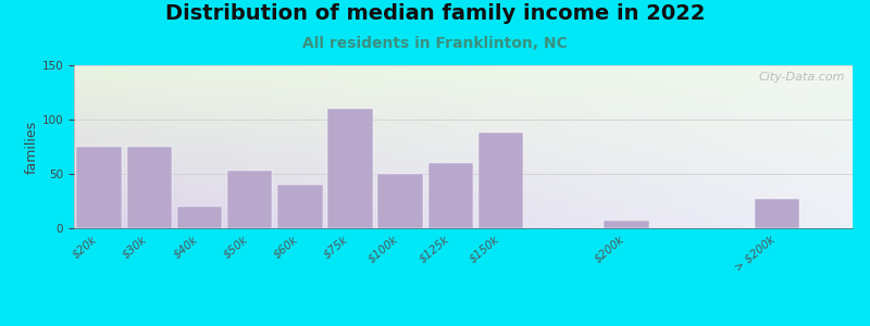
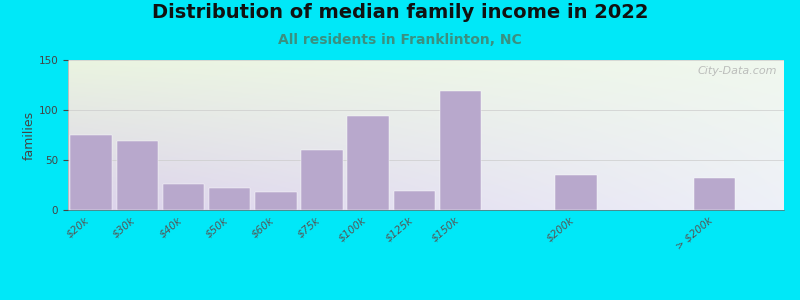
$30k: 75 -> 69
$40k: 20 -> 26
$50k: 53 -> 22
$60k: 40 -> 18
$75k: 110 -> 60
$100k: 50 -> 94
$125k: 60 -> 19
$150k: 88 -> 119
$200k: 7 -> 35
> $200k: 27 -> 32
